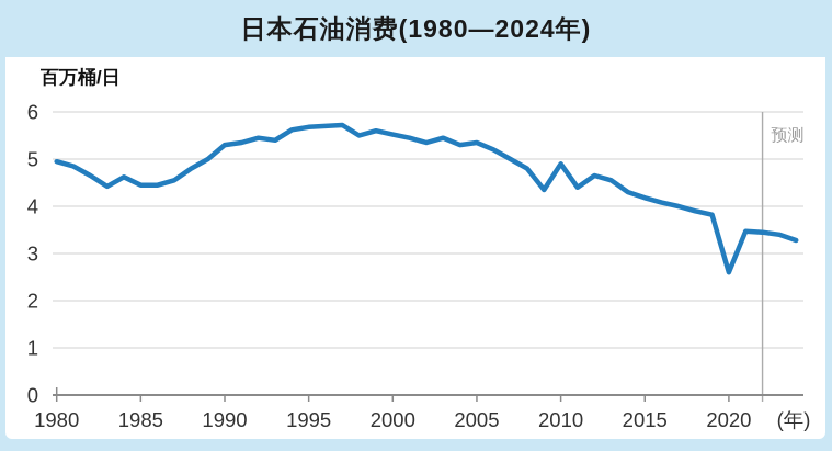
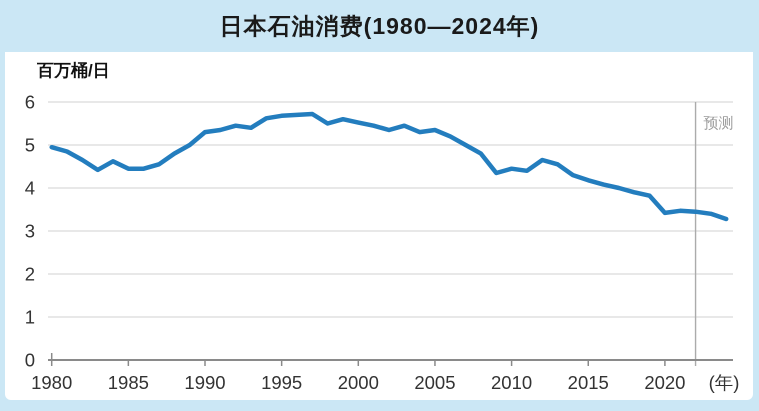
2010: 4.9 -> 4.5
2020: 2.6 -> 3.4
